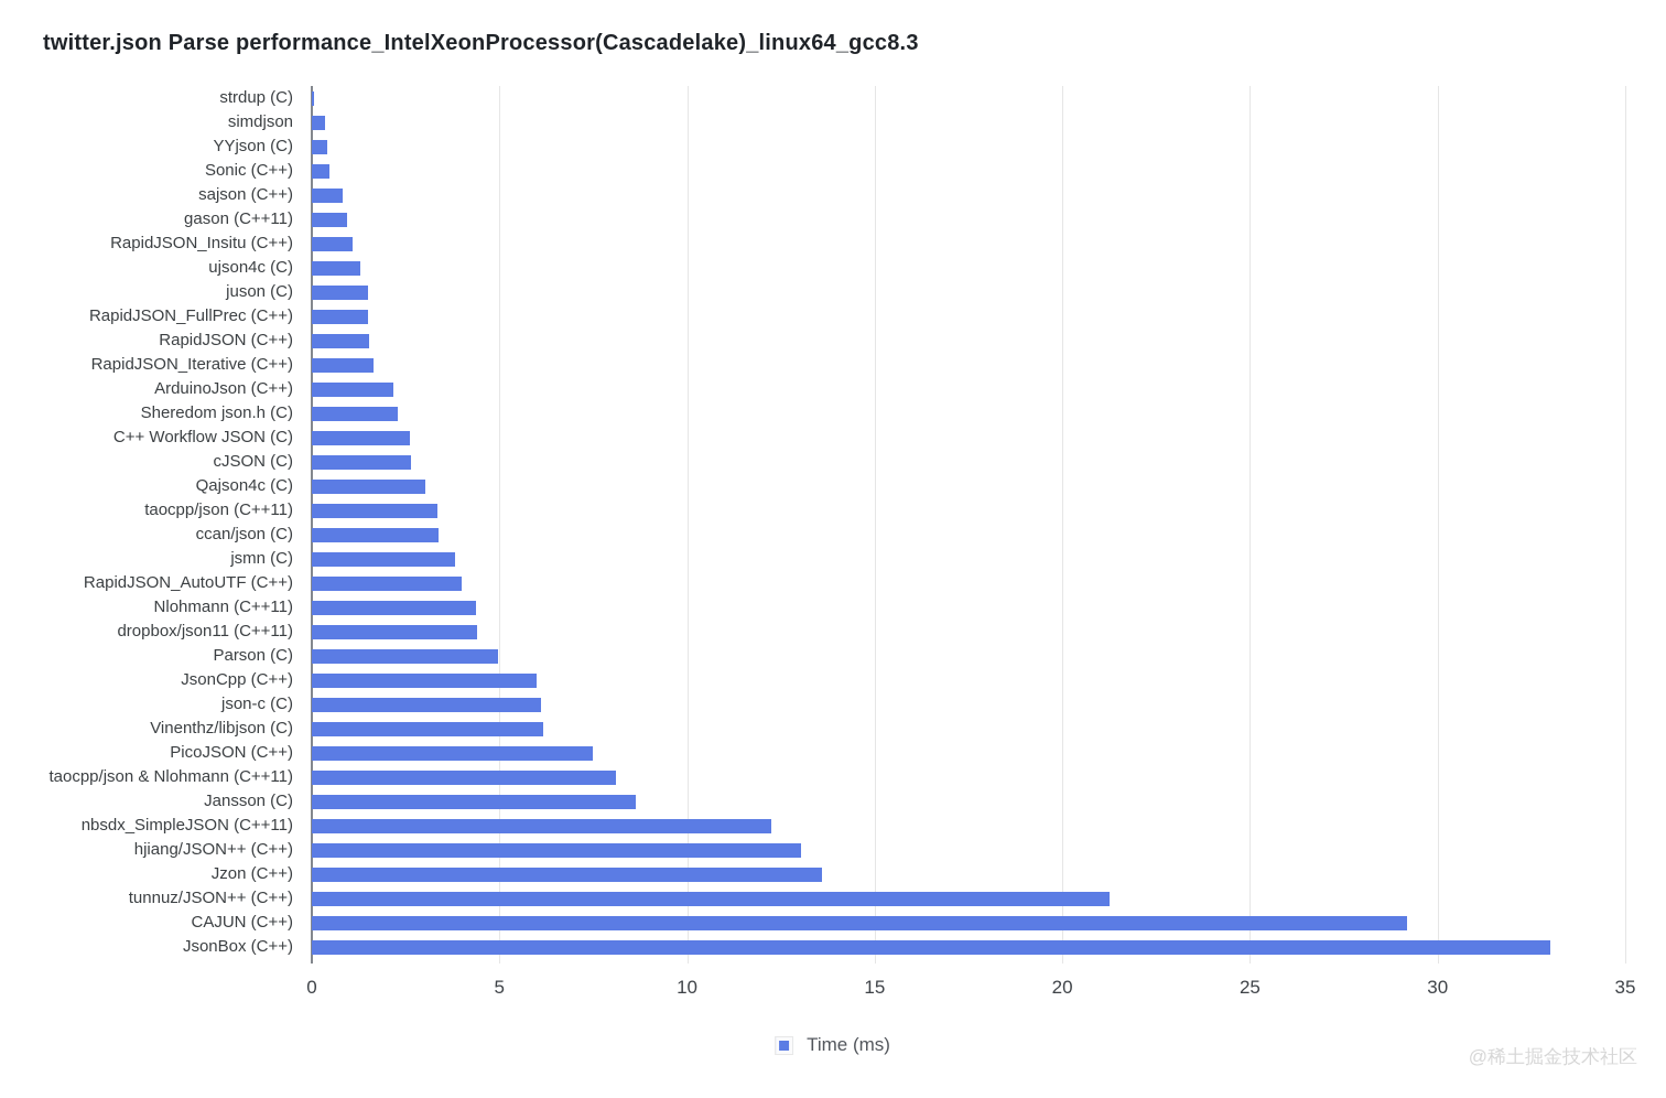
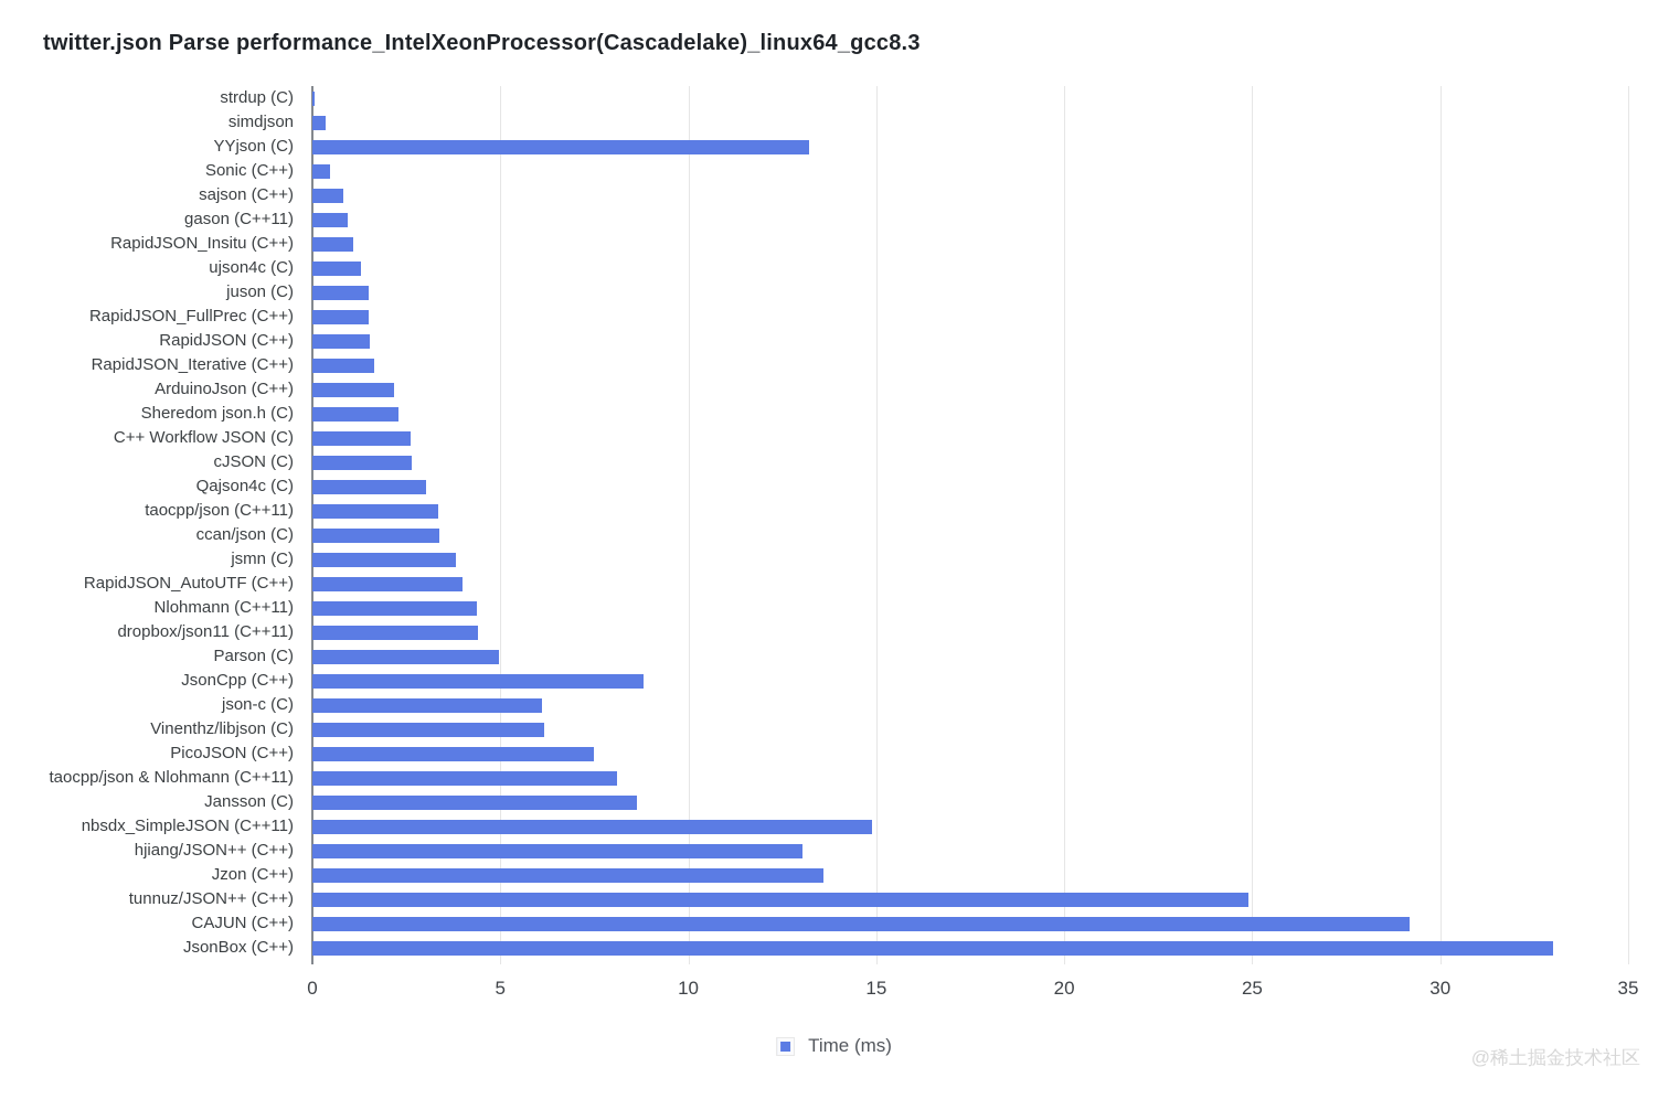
YYjson (C): 0.4 -> 13.2
JsonCpp (C++): 6.0 -> 8.8
nbsdx_SimpleJSON (C++11): 12.2 -> 14.9
tunnuz/JSON++ (C++): 21.3 -> 24.9
